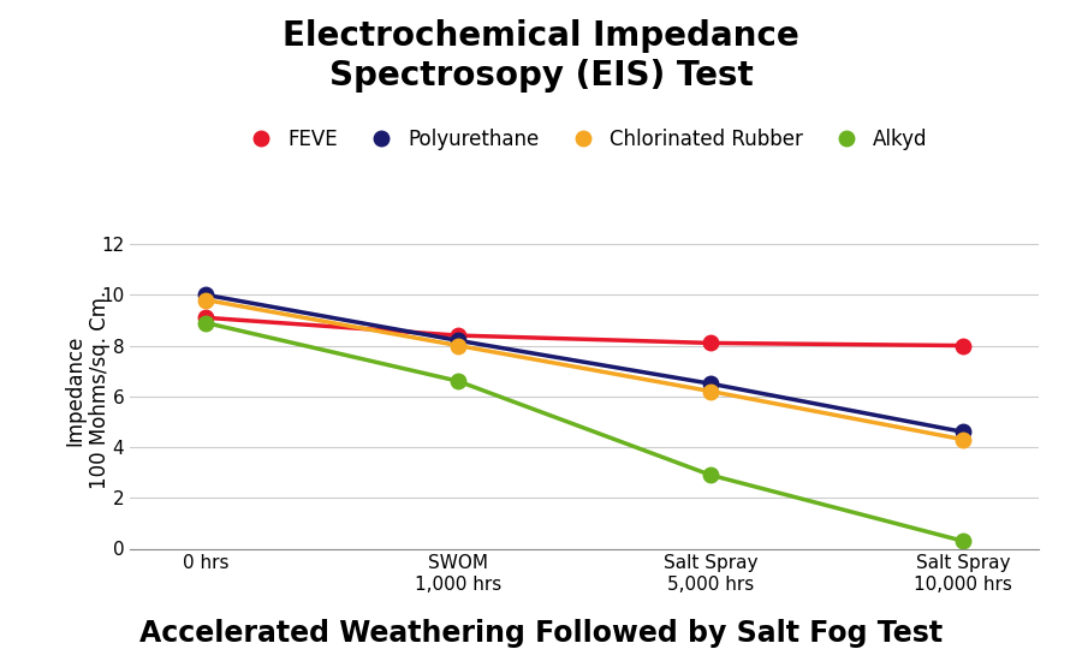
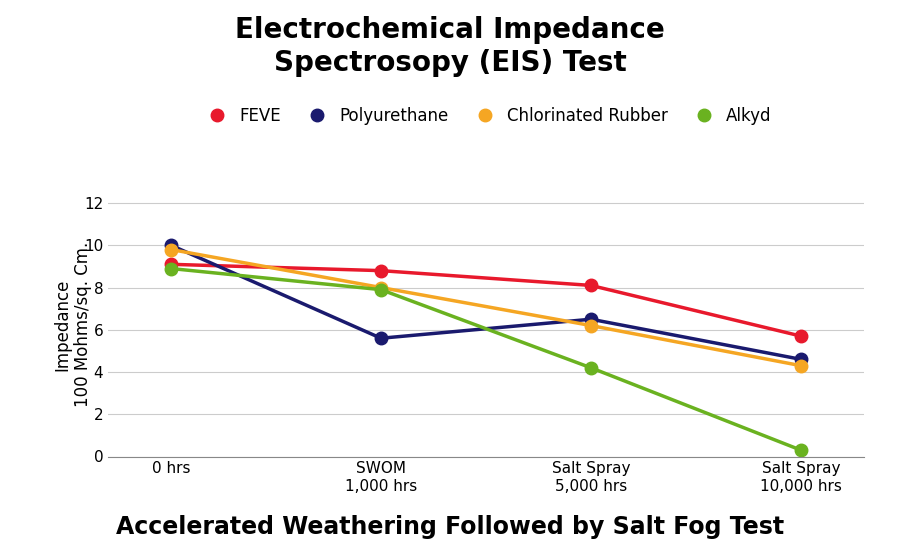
FEVE/SWOM 1,000 hrs: 8.4 -> 8.8
Polyurethane/SWOM 1,000 hrs: 8.2 -> 5.6
Alkyd/SWOM 1,000 hrs: 6.6 -> 7.9
Alkyd/Salt Spray 5,000 hrs: 2.9 -> 4.2
FEVE/Salt Spray 10,000 hrs: 8.0 -> 5.7
